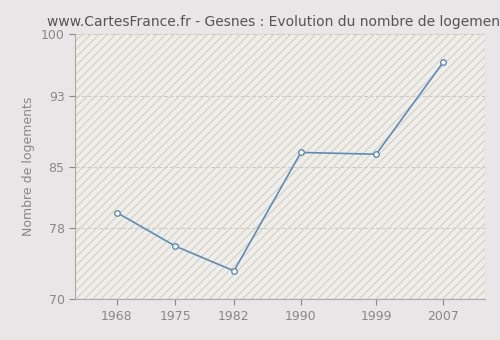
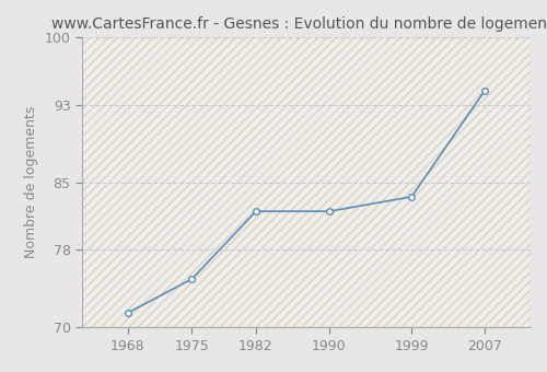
1968: 79.8 -> 71.5
1975: 76.0 -> 75.0
1982: 73.2 -> 82.0
1990: 86.6 -> 82.0
1999: 86.4 -> 83.5
2007: 96.8 -> 94.5
